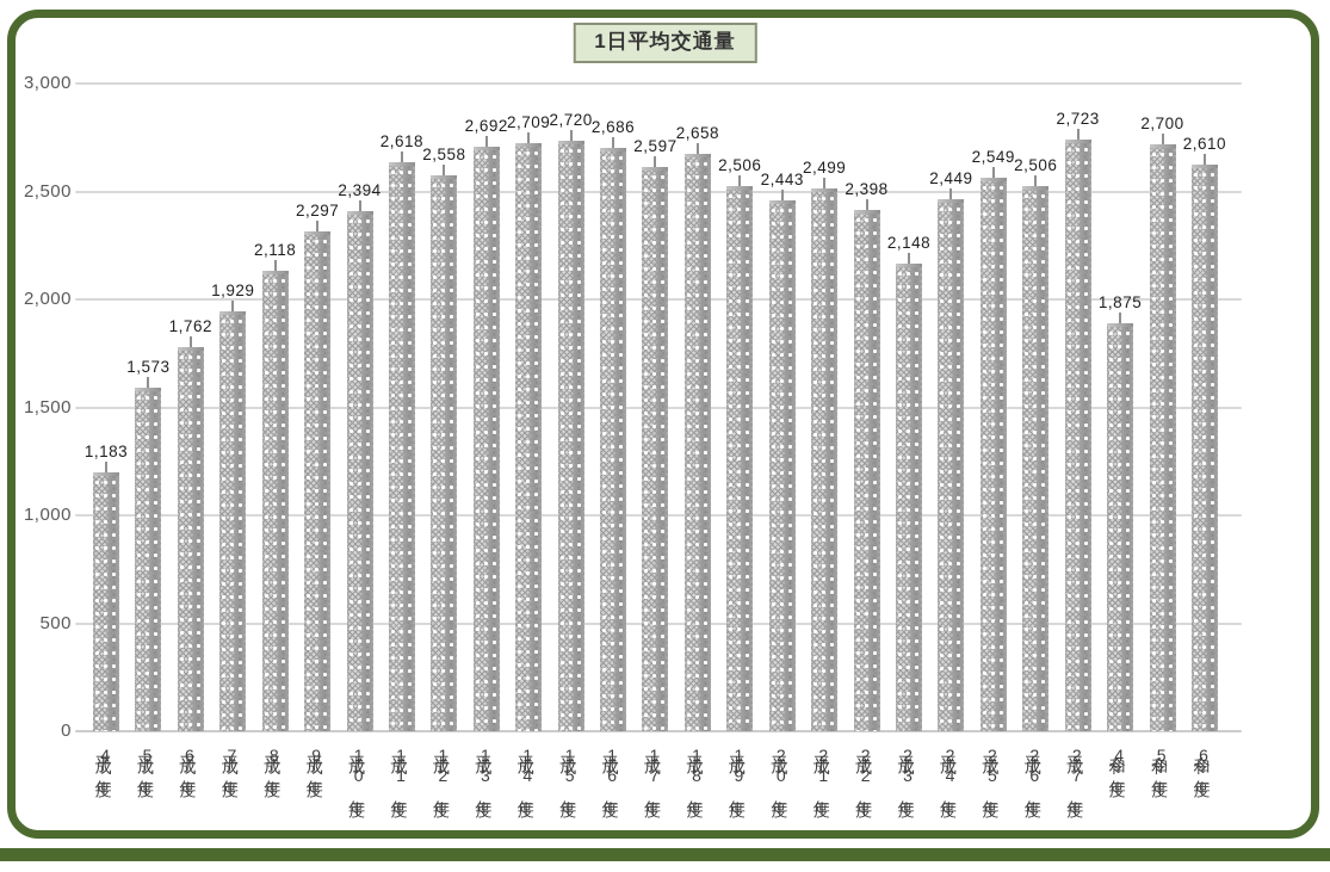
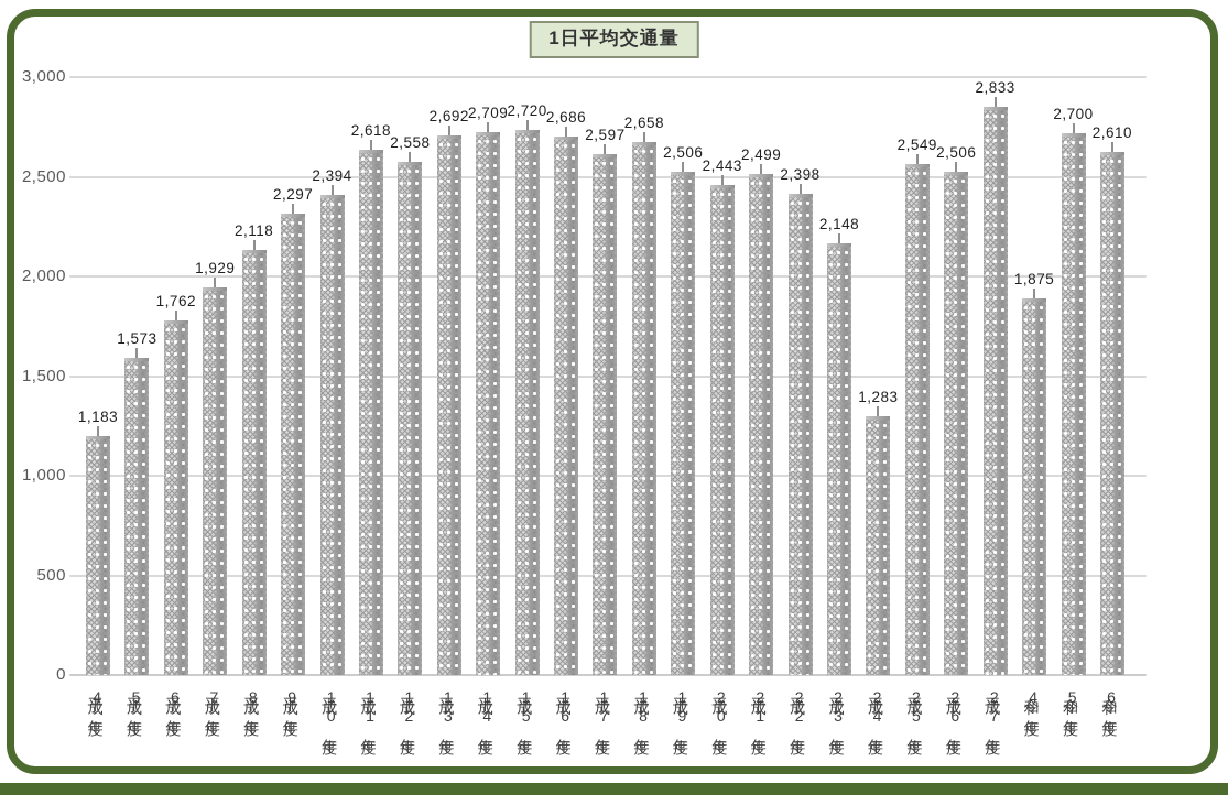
平成24年度: 2,449 -> 1,283
平成27年度: 2,723 -> 2,833
